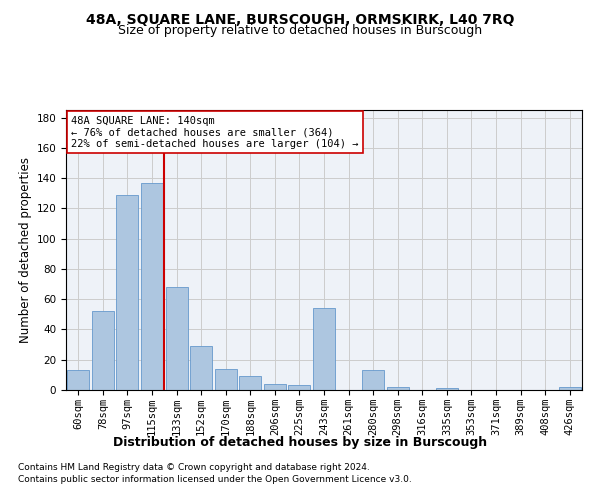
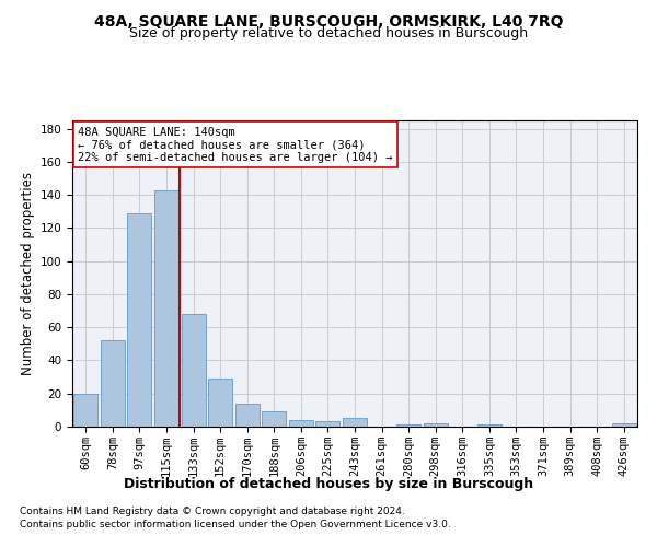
60sqm: 13 -> 20
115sqm: 137 -> 143
243sqm: 54 -> 5
280sqm: 13 -> 1
